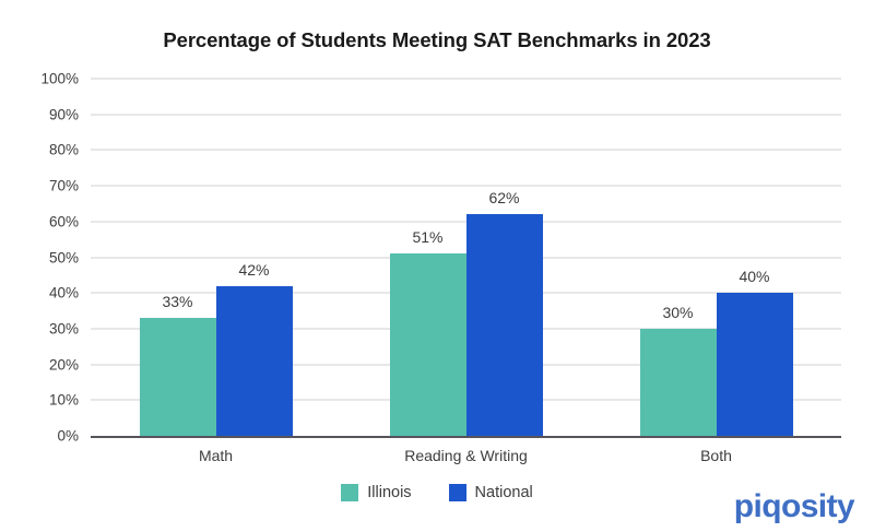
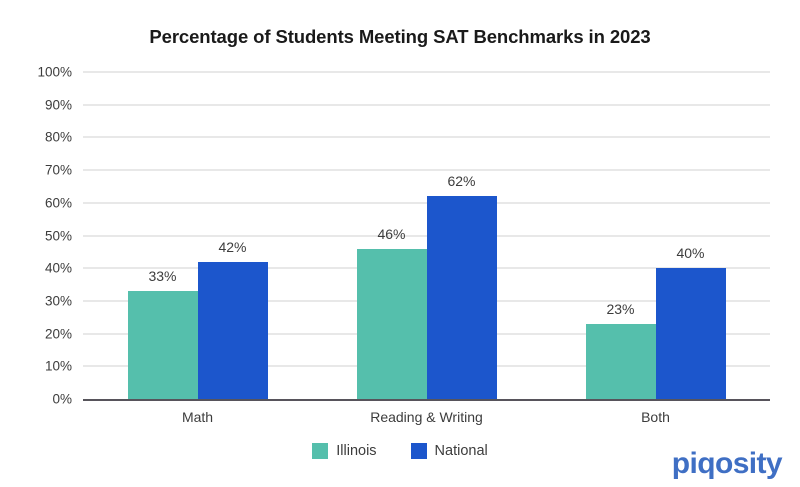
Illinois/Reading & Writing: 51% -> 46%
Illinois/Both: 30% -> 23%
